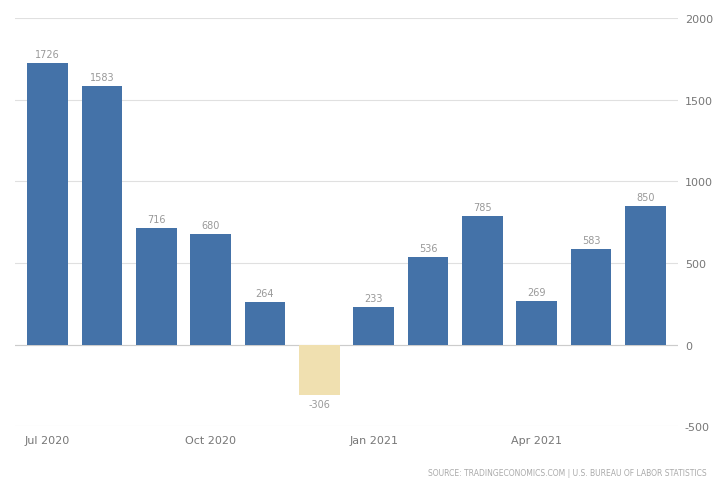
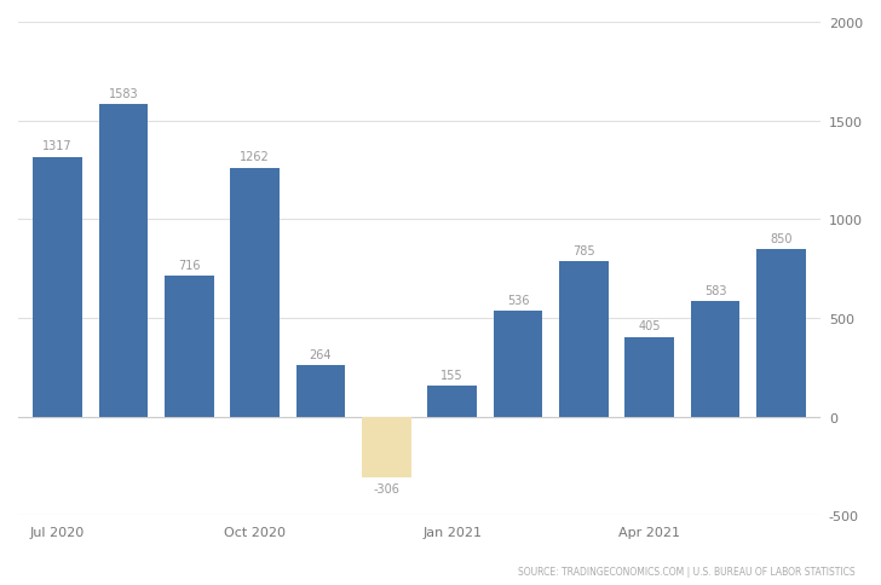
Jul 2020: 1726 -> 1317
Oct 2020: 680 -> 1262
Jan 2021: 233 -> 155
Apr 2021: 269 -> 405
